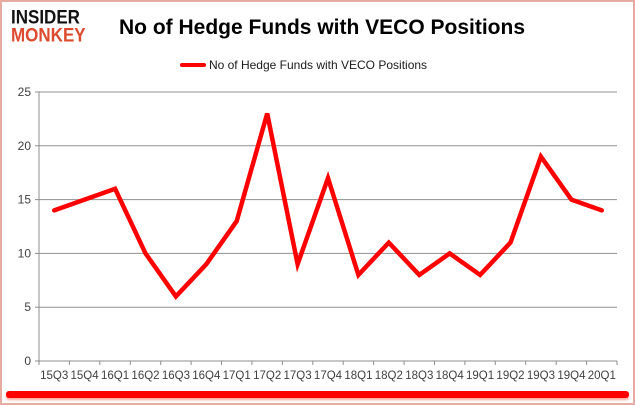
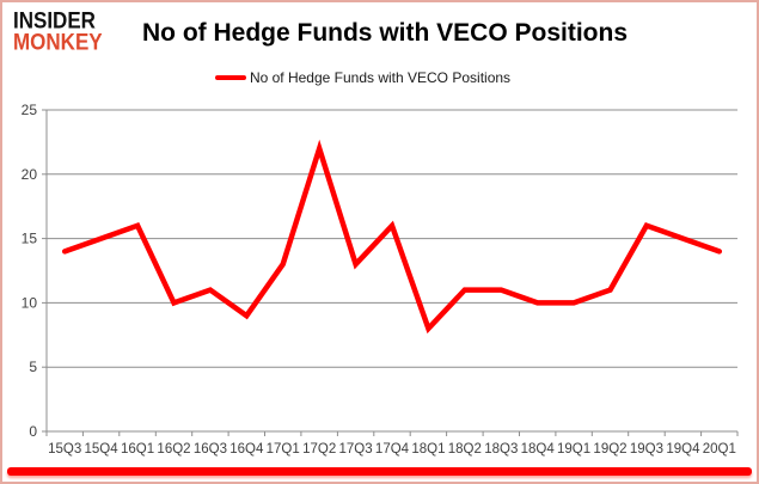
16Q3: 6 -> 11
17Q2: 23 -> 22
17Q3: 9 -> 13
17Q4: 17 -> 16
18Q3: 8 -> 11
19Q1: 8 -> 10
19Q3: 19 -> 16
